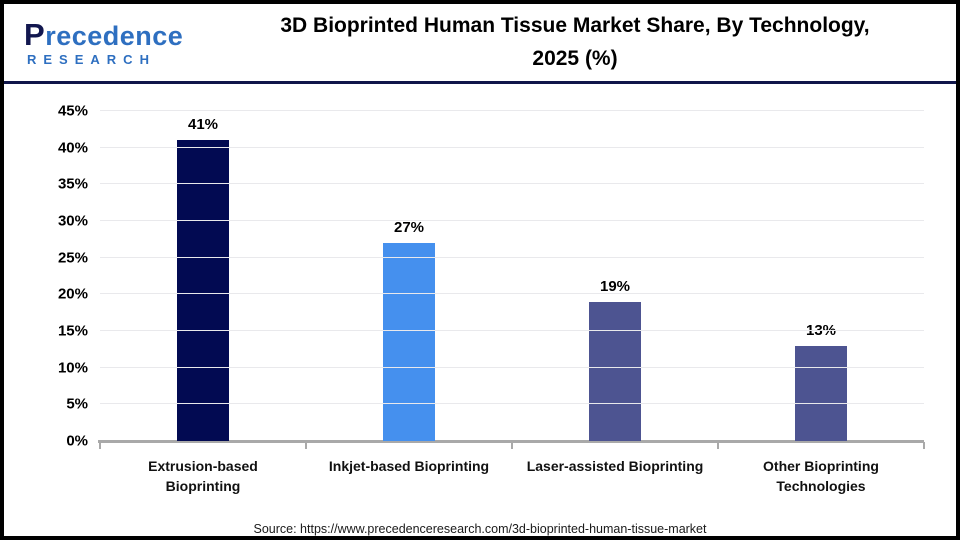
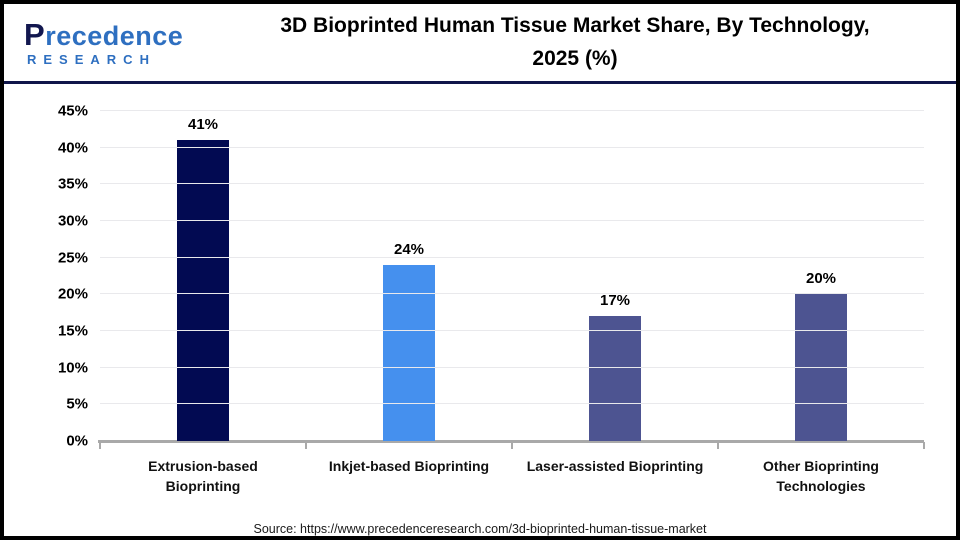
Inkjet-based Bioprinting: 27% -> 24%
Laser-assisted Bioprinting: 19% -> 17%
Other Bioprinting Technologies: 13% -> 20%
